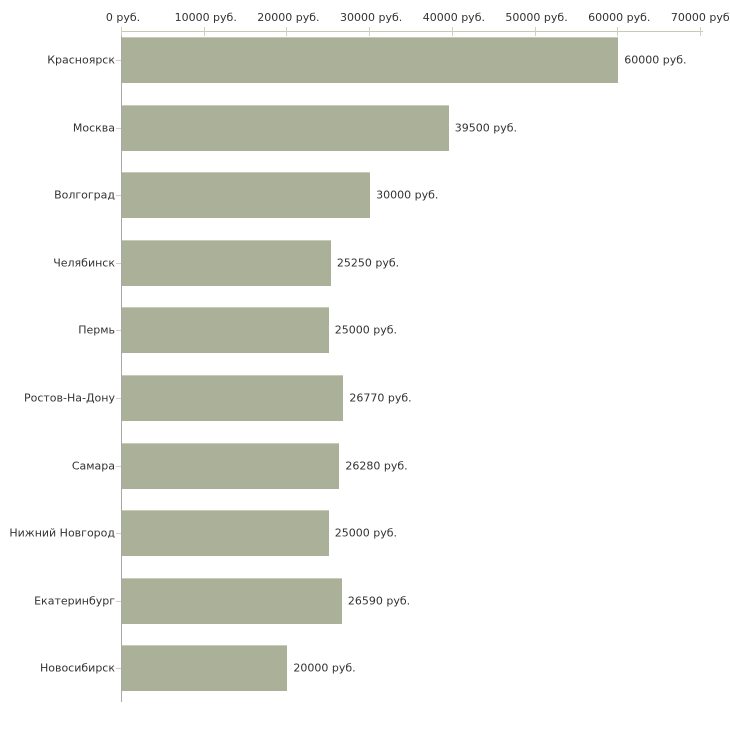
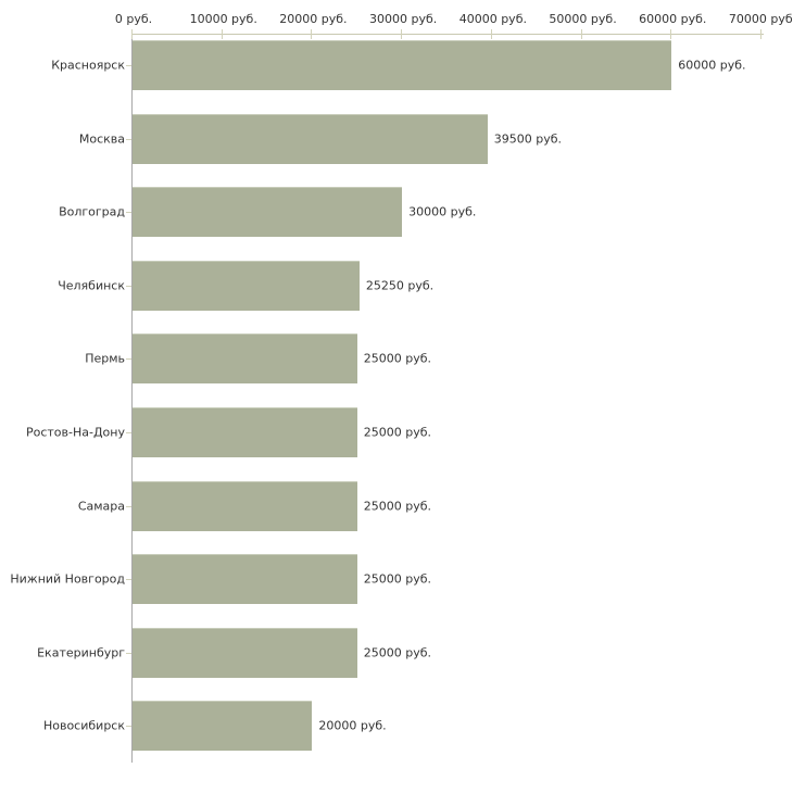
Ростов-На-Дону: 26770 -> 25000
Самара: 26280 -> 25000
Екатеринбург: 26590 -> 25000
